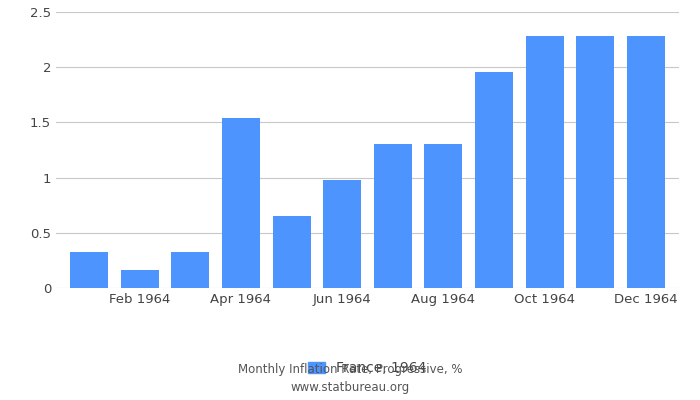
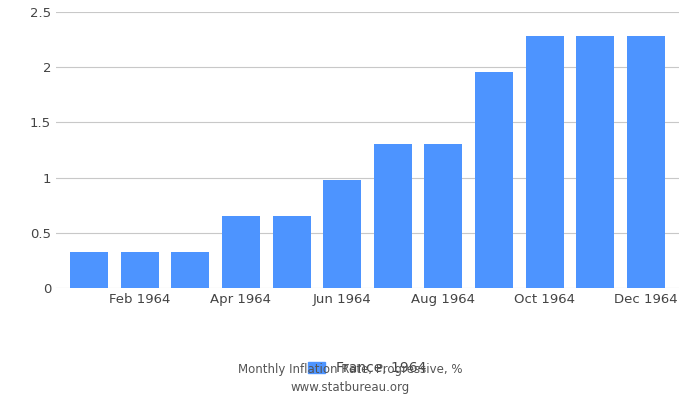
Feb 1964: 0.16 -> 0.33
Apr 1964: 1.54 -> 0.65
